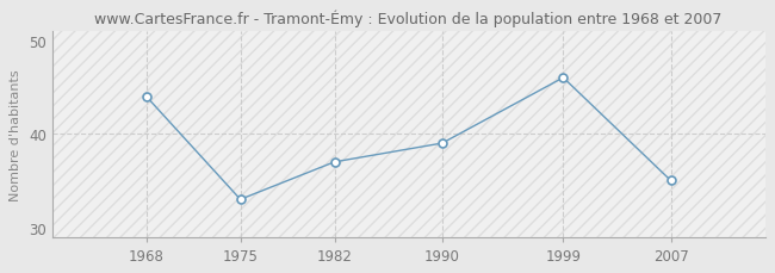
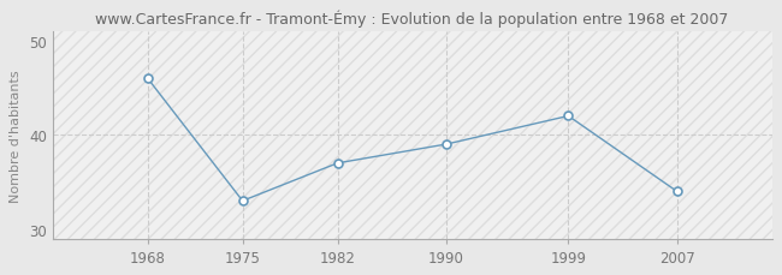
1968: 44 -> 46
1999: 46 -> 42
2007: 35 -> 34
